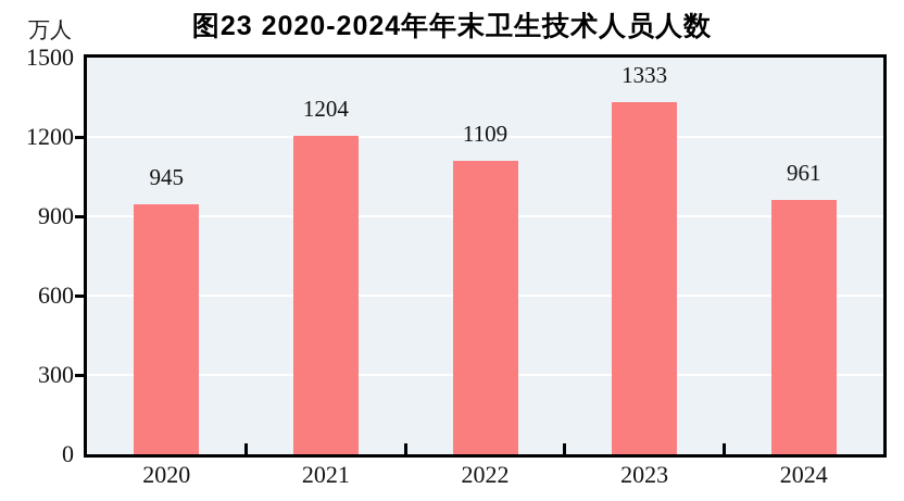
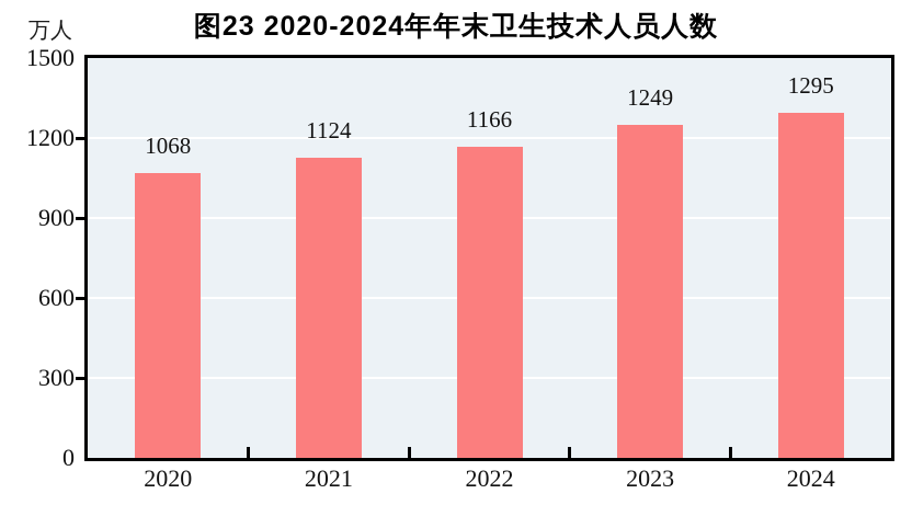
2020: 945 -> 1068
2021: 1204 -> 1124
2022: 1109 -> 1166
2023: 1333 -> 1249
2024: 961 -> 1295
